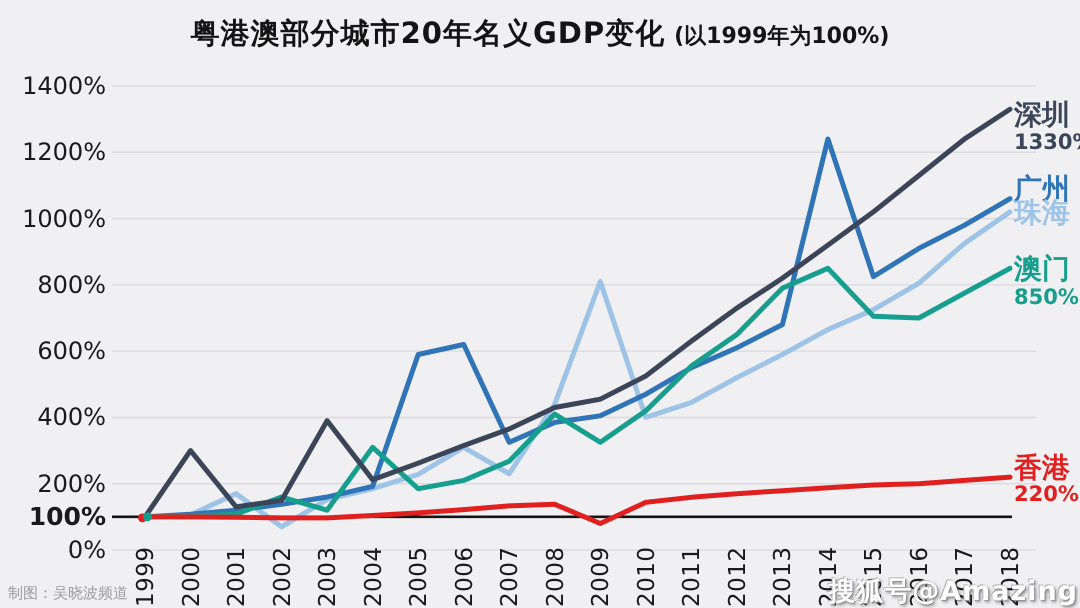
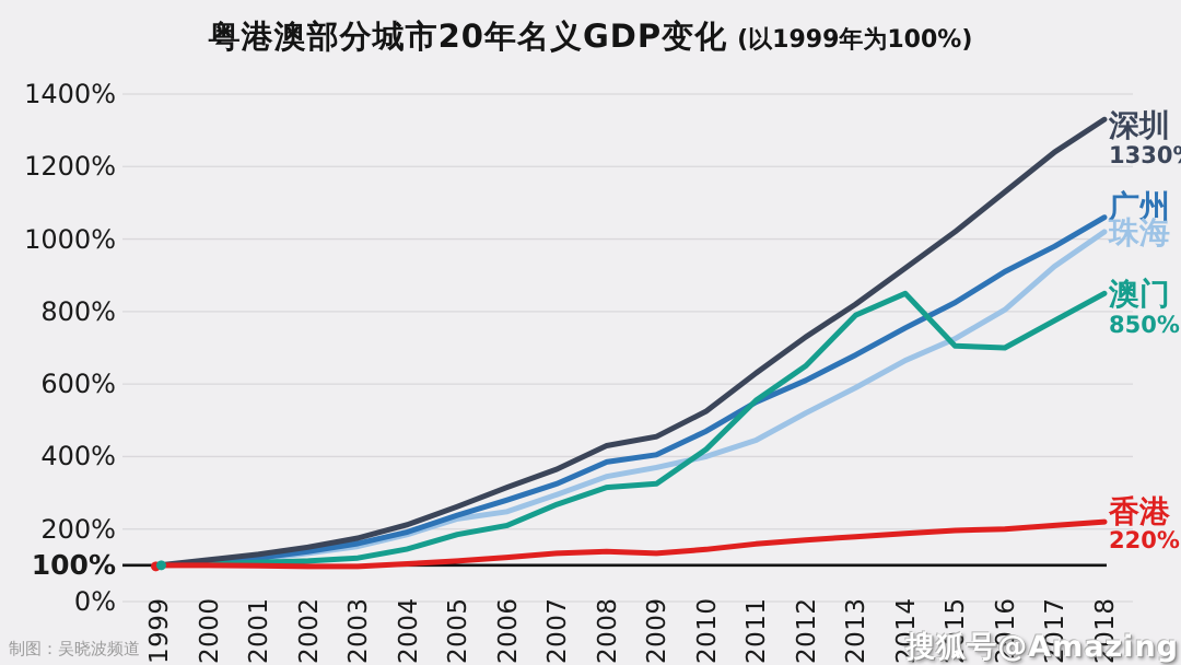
深圳/2000: 300% -> 120%
珠海/2001: 170% -> 120%
珠海/2002: 70% -> 130%
澳门/2002: 160% -> 110%
深圳/2003: 390% -> 180%
澳门/2004: 310% -> 140%
广州/2005: 590% -> 240%
广州/2006: 620% -> 280%
珠海/2006: 310% -> 250%
珠海/2007: 230% -> 300%
珠海/2008: 440% -> 340%
澳门/2008: 410% -> 320%
珠海/2009: 810% -> 370%
香港/2009: 80% -> 130%
广州/2014: 1240% -> 760%
